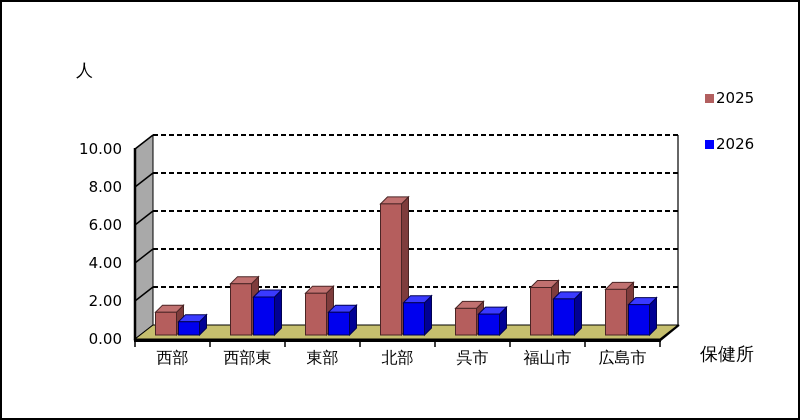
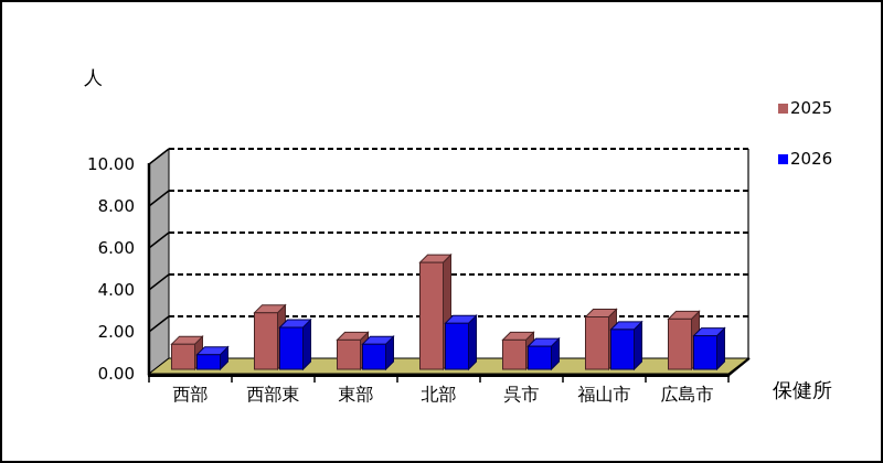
2025/東部: 2.2 -> 1.4
2025/北部: 6.9 -> 5.1
2026/北部: 1.7 -> 2.2
